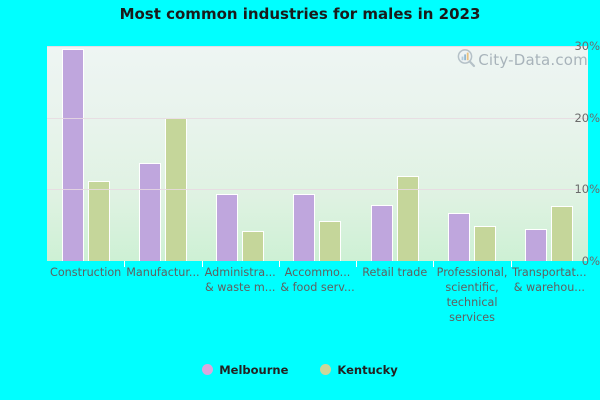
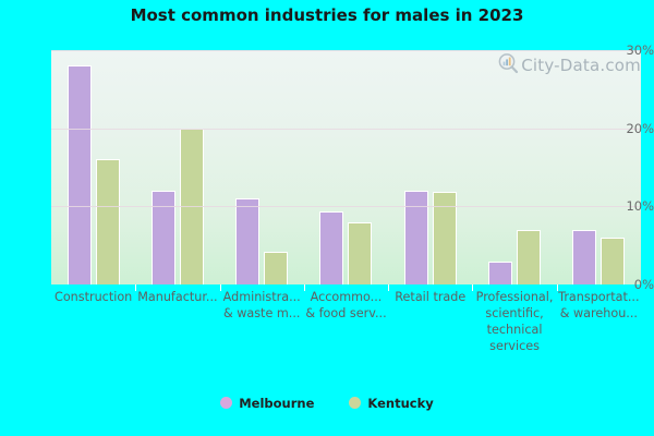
Melbourne/Construction: 30% -> 28%
Kentucky/Construction: 11% -> 16%
Melbourne/Manufactur...: 14% -> 12%
Melbourne/Administra... & waste m...: 9% -> 11%
Kentucky/Accommo... & food serv...: 6% -> 8%
Melbourne/Retail trade: 8% -> 12%
Melbourne/Professional, scientific, technical services: 7% -> 3%
Kentucky/Professional, scientific, technical services: 5% -> 7%
Melbourne/Transportat... & warehou...: 4% -> 7%
Kentucky/Transportat... & warehou...: 8% -> 6%
